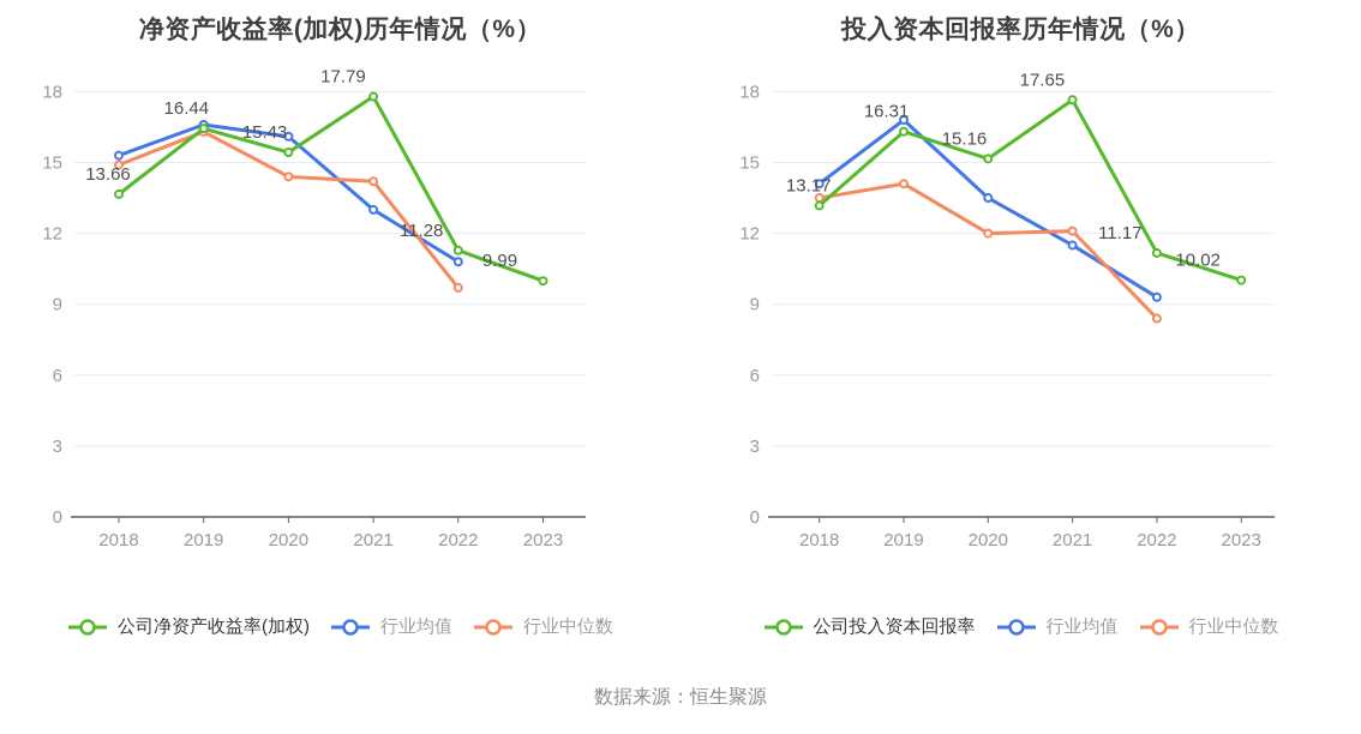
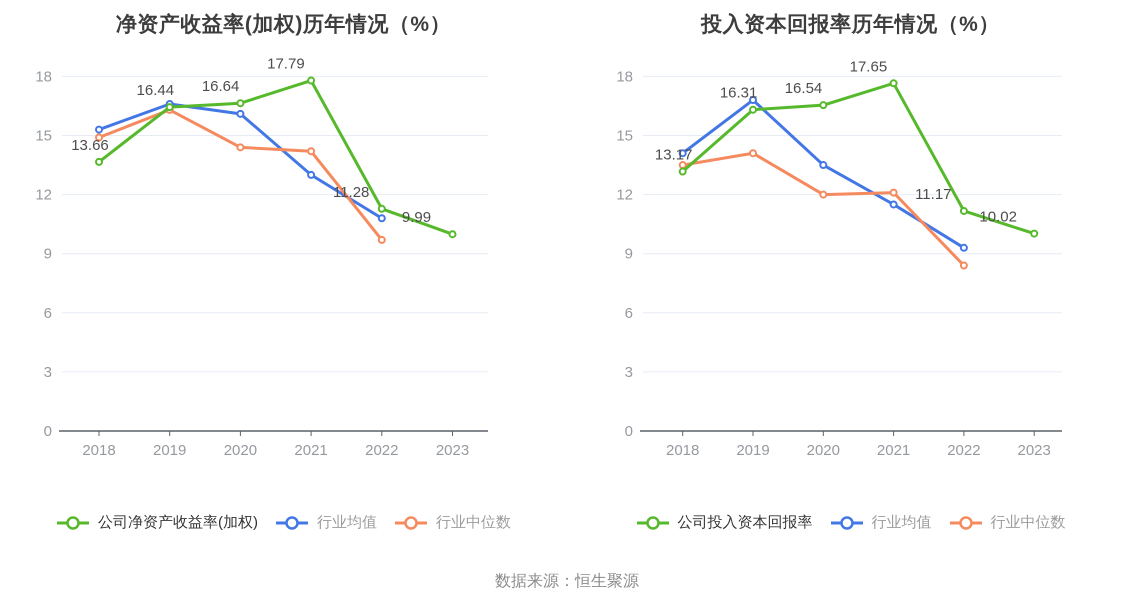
净资产收益率(加权)历年情况（%）/公司净资产收益率(加权)/2020: 15.43 -> 16.64
投入资本回报率历年情况（%）/公司投入资本回报率/2020: 15.16 -> 16.54
